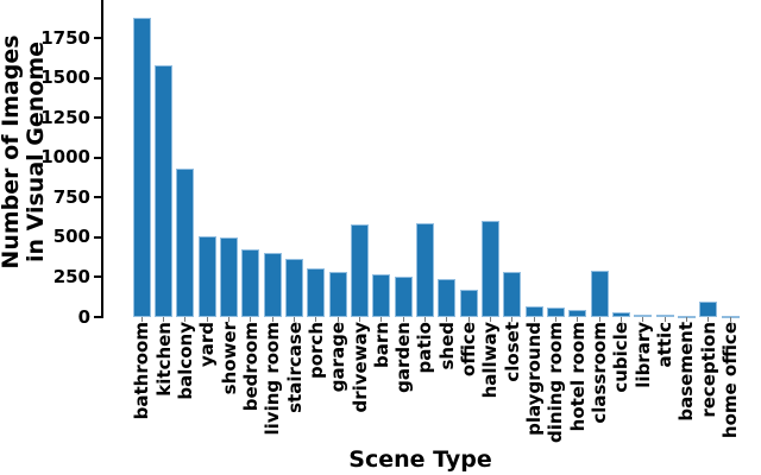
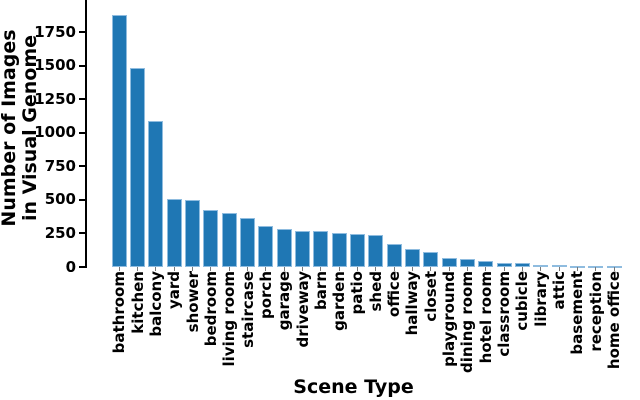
kitchen: 1580 -> 1480
balcony: 930 -> 1090
driveway: 580 -> 270
patio: 590 -> 240
hallway: 600 -> 140
closet: 280 -> 120
classroom: 290 -> 30
reception: 100 -> 10
